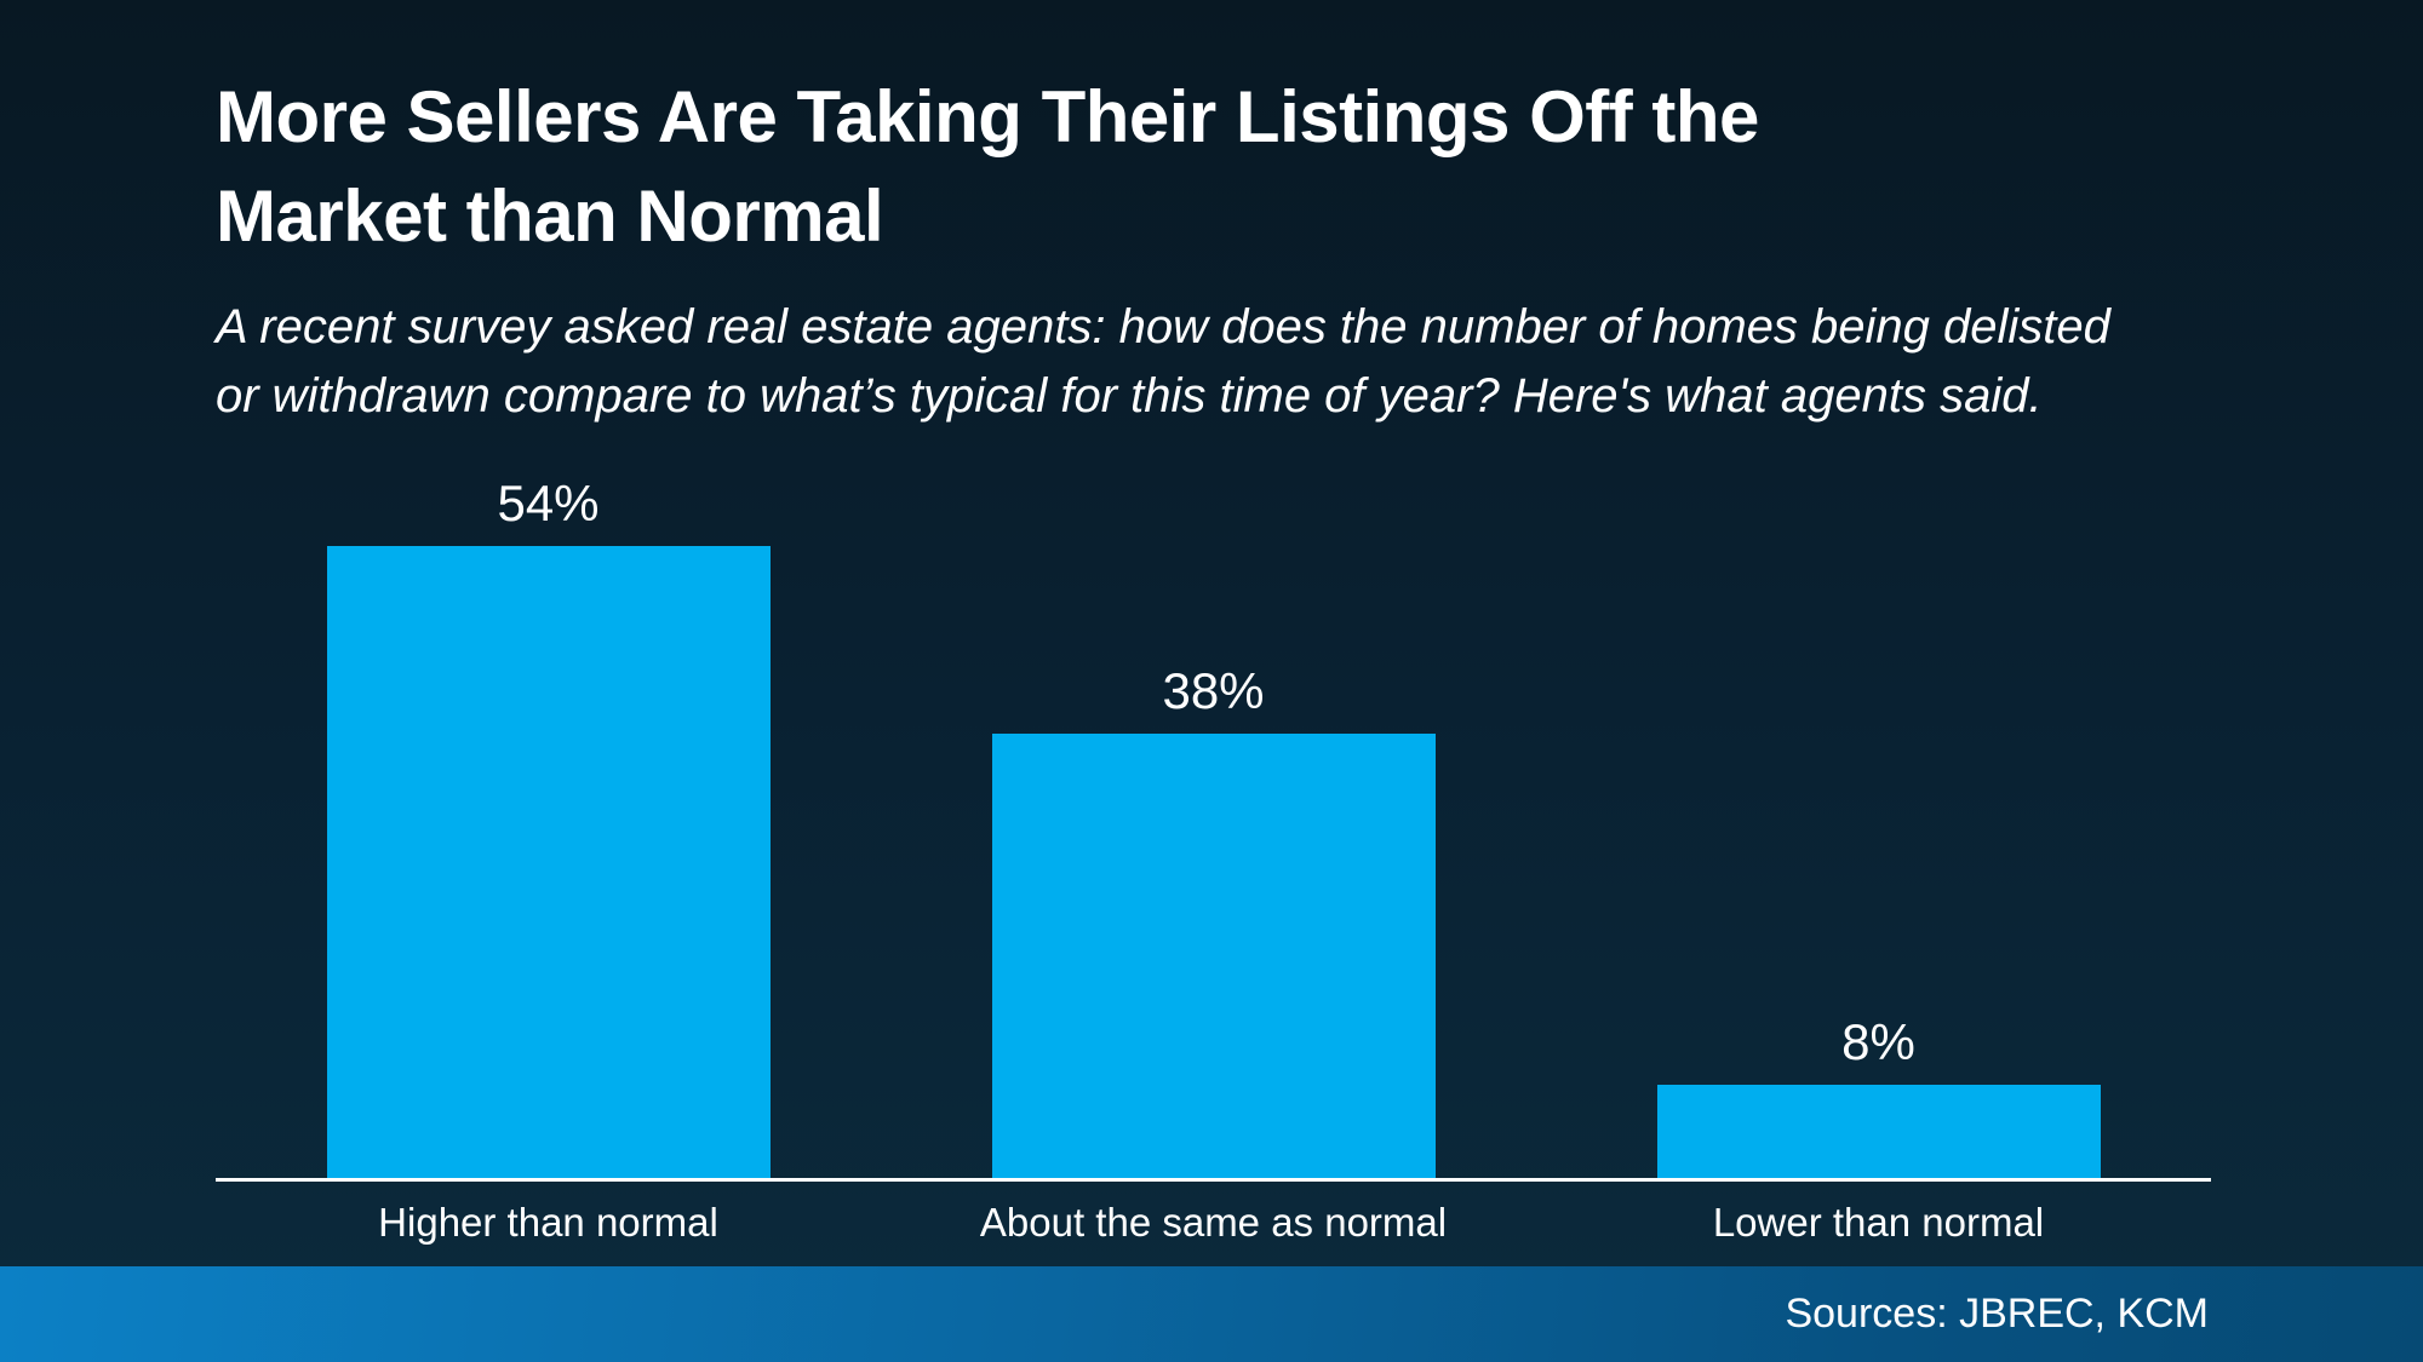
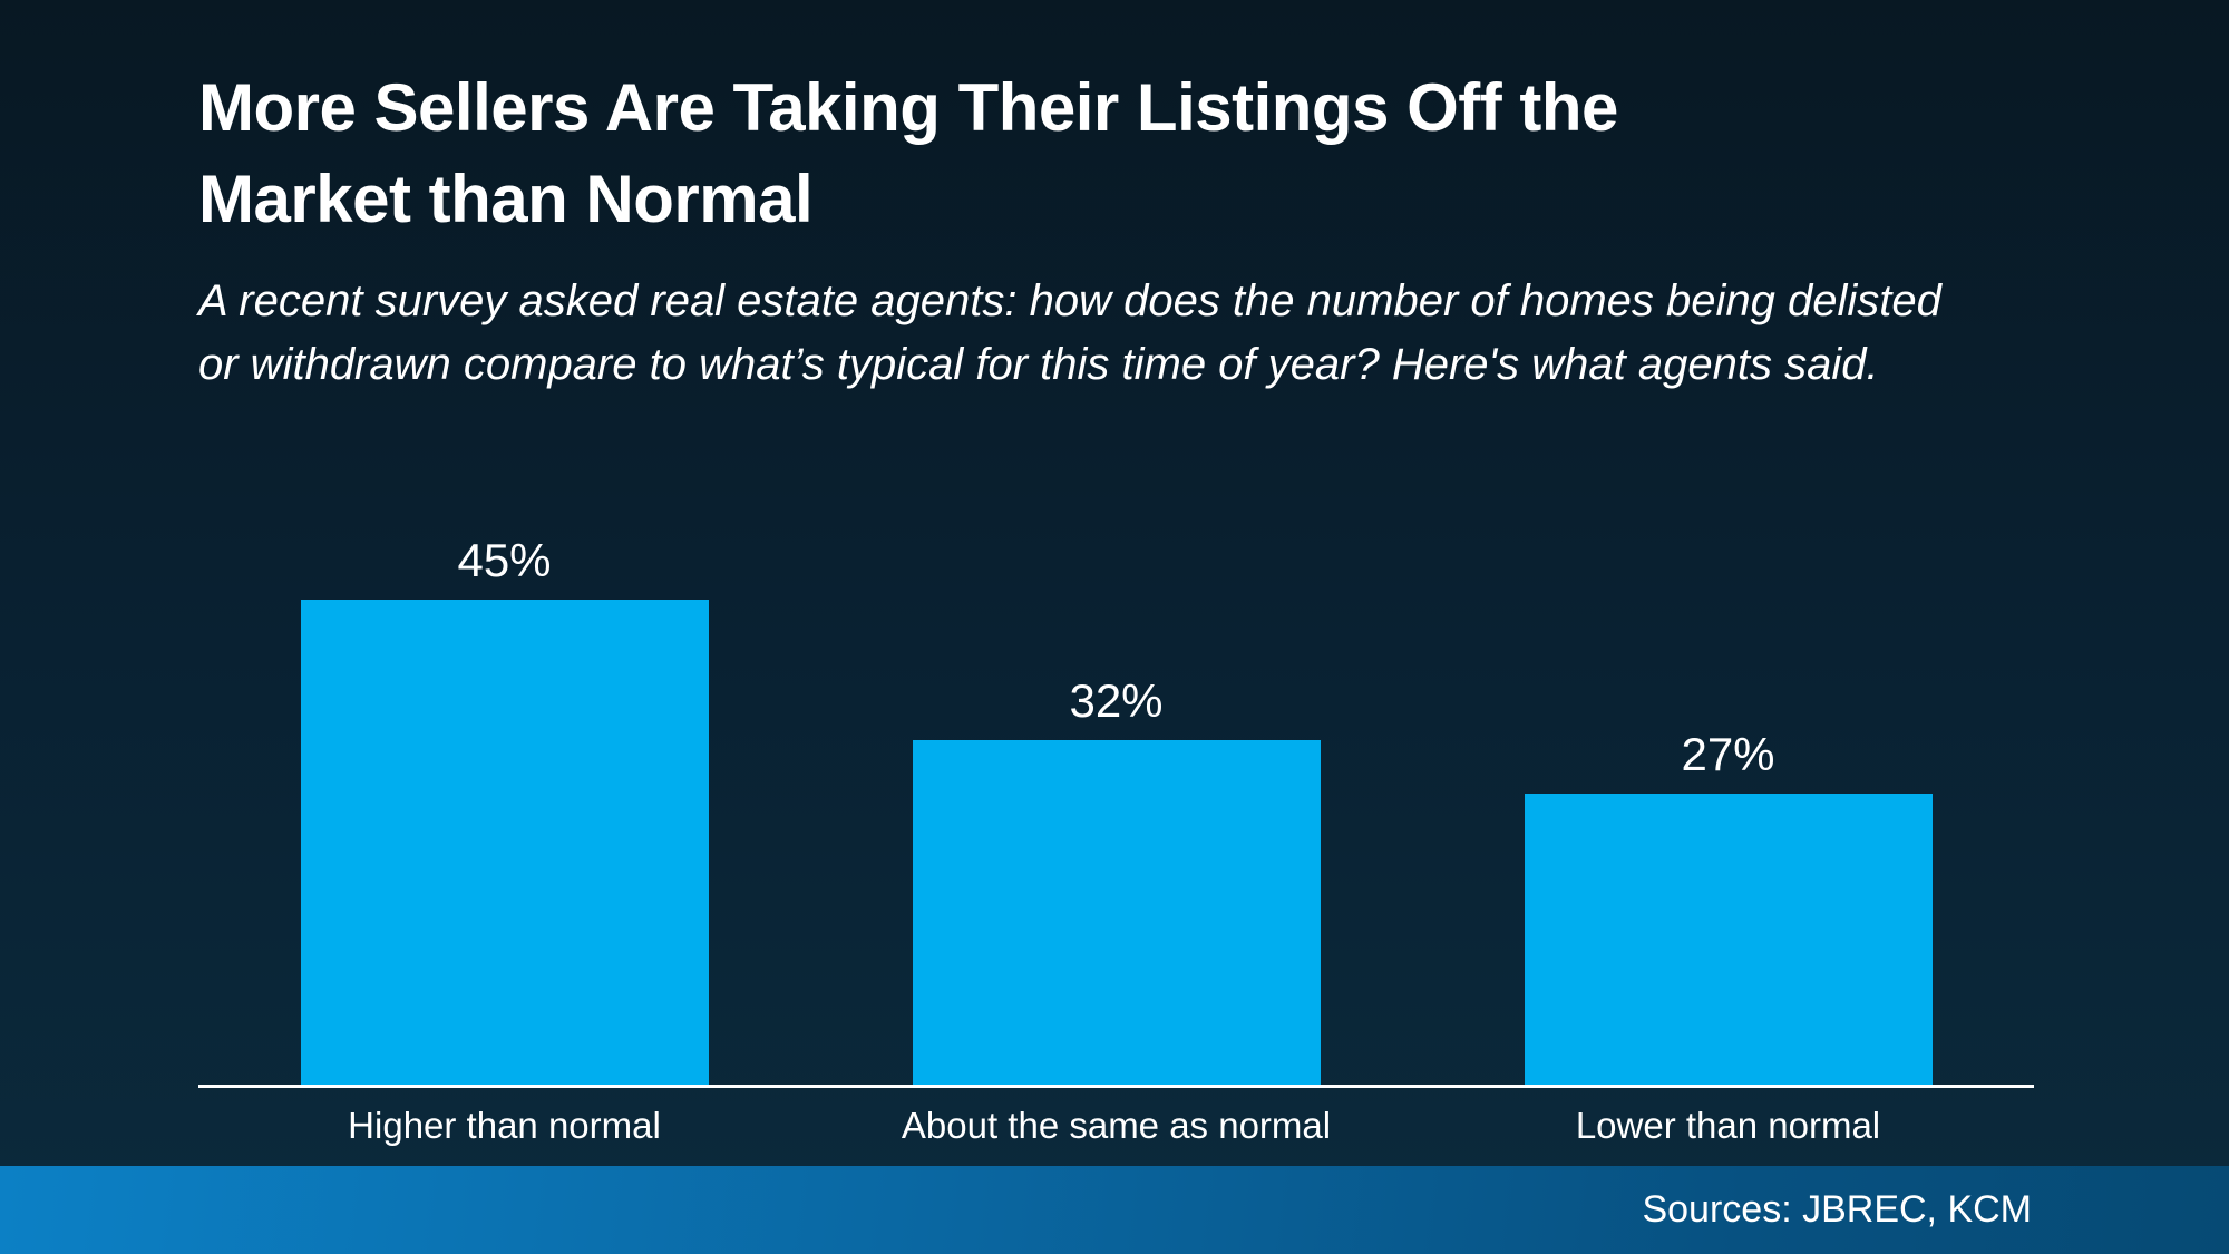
Higher than normal: 54% -> 45%
About the same as normal: 38% -> 32%
Lower than normal: 8% -> 27%
